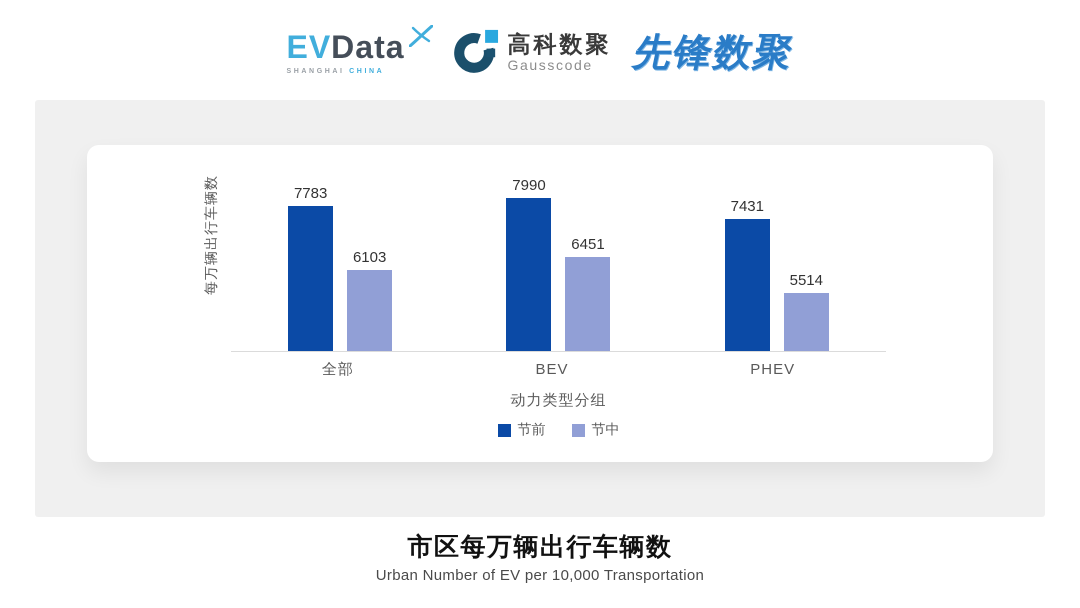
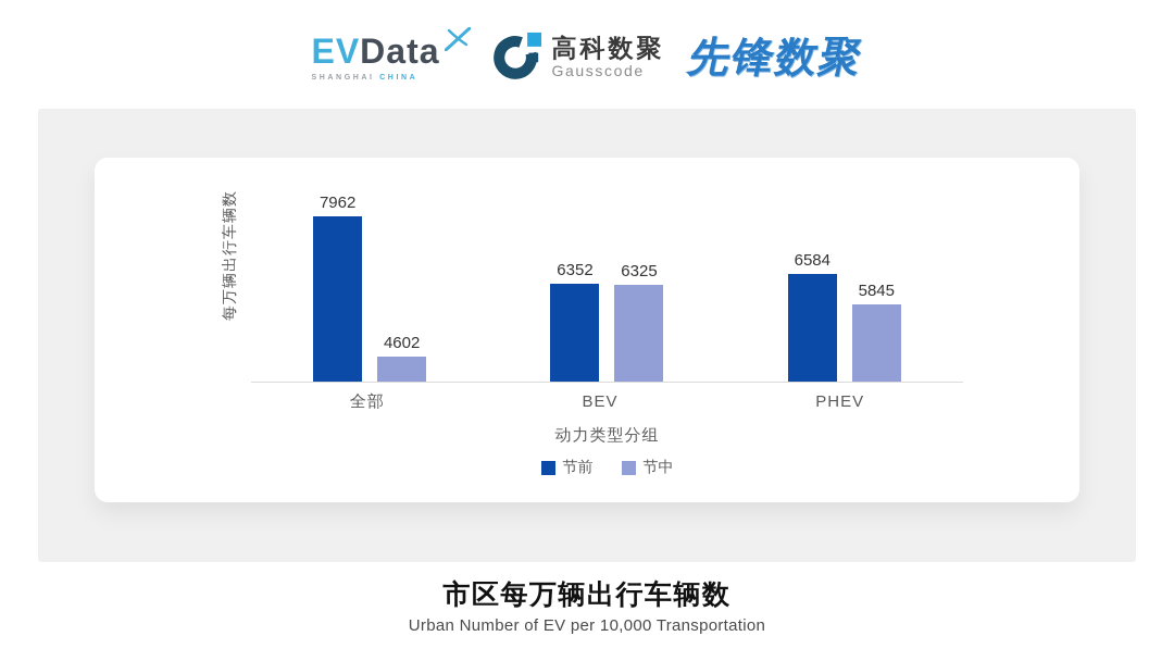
节前/全部: 7783 -> 7962
节中/全部: 6103 -> 4602
节前/BEV: 7990 -> 6352
节中/BEV: 6451 -> 6325
节前/PHEV: 7431 -> 6584
节中/PHEV: 5514 -> 5845
